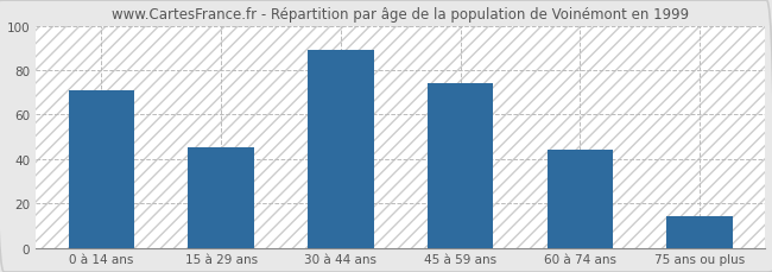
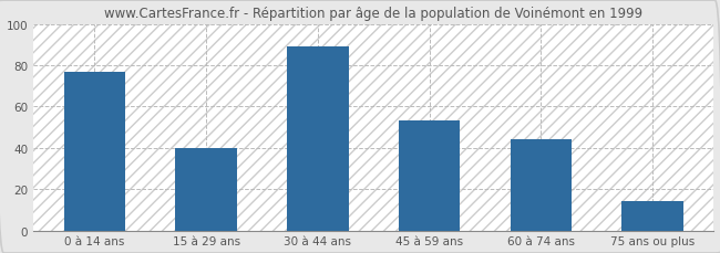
0 à 14 ans: 71 -> 77
15 à 29 ans: 45 -> 40
45 à 59 ans: 74 -> 53
